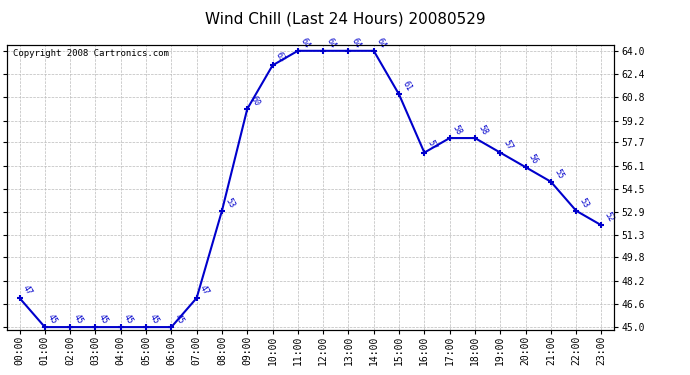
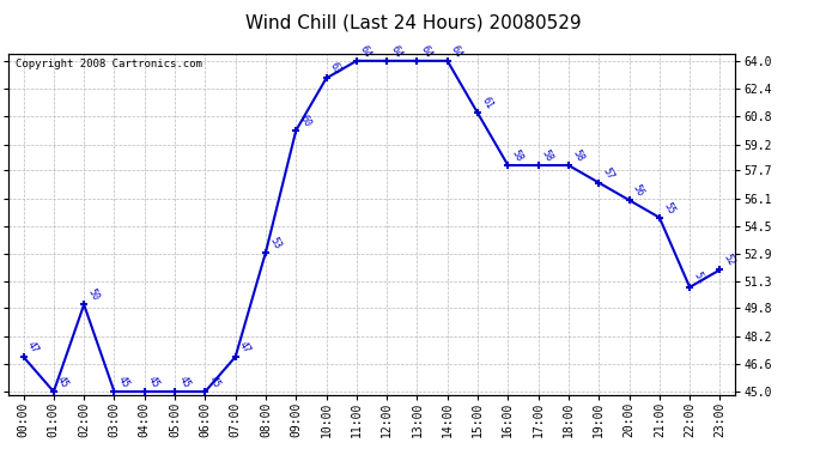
02:00: 45 -> 50
16:00: 57 -> 58
22:00: 53 -> 51
